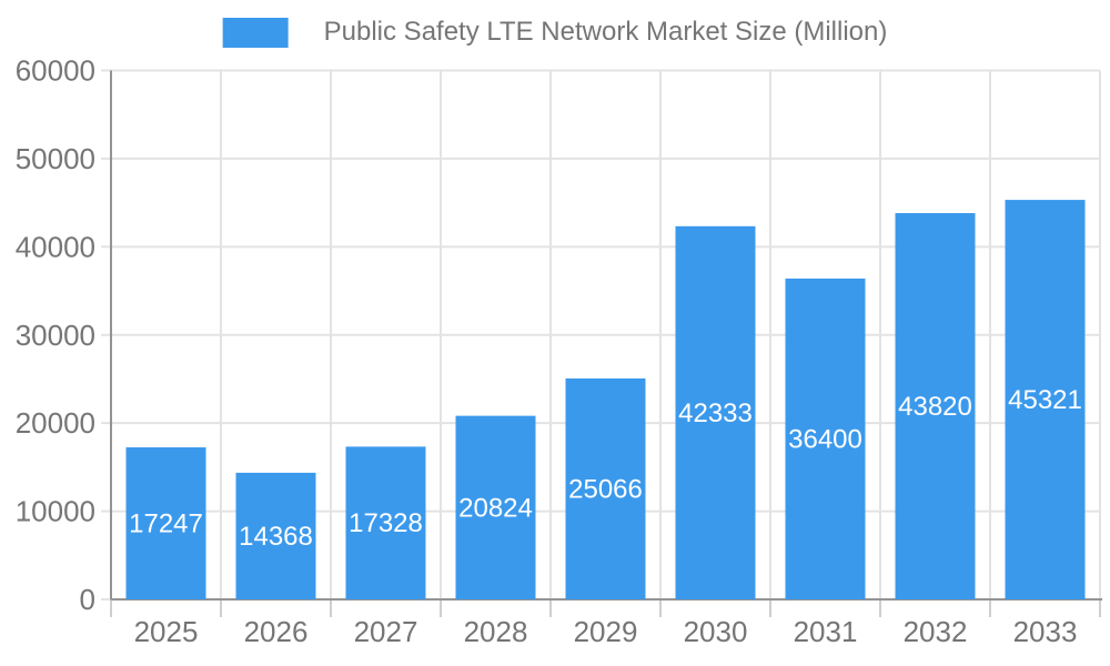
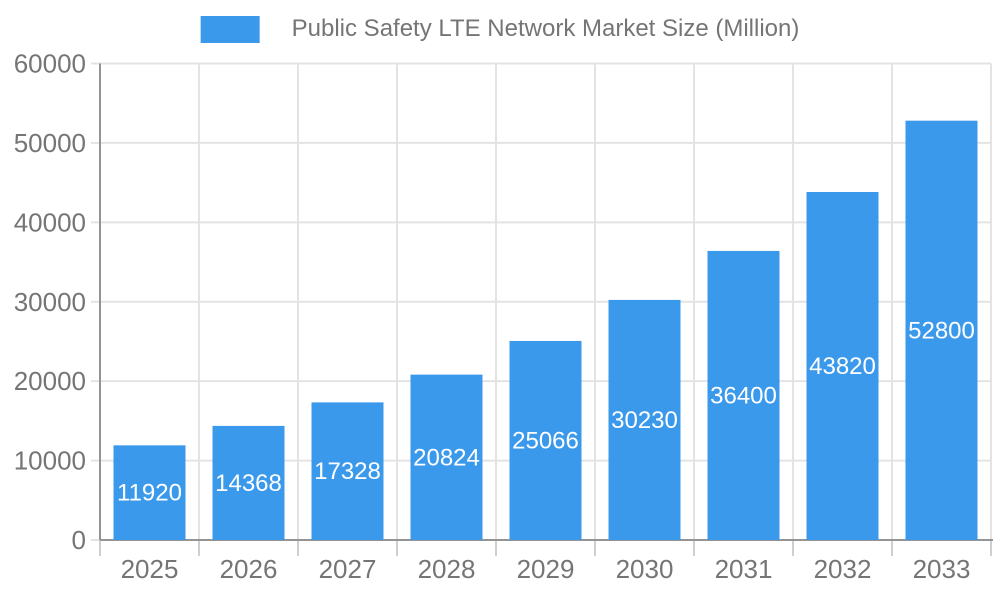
2025: 17247 -> 11920
2030: 42333 -> 30230
2033: 45321 -> 52800
